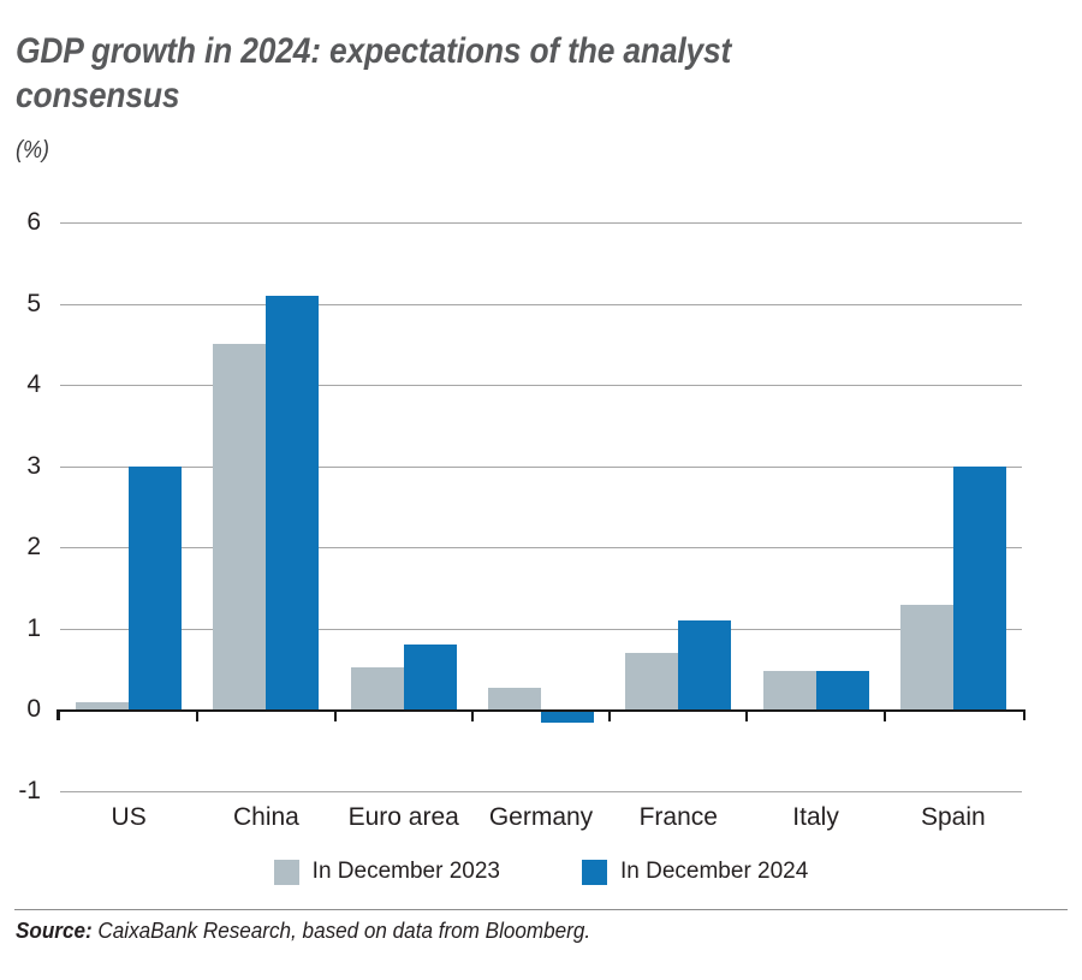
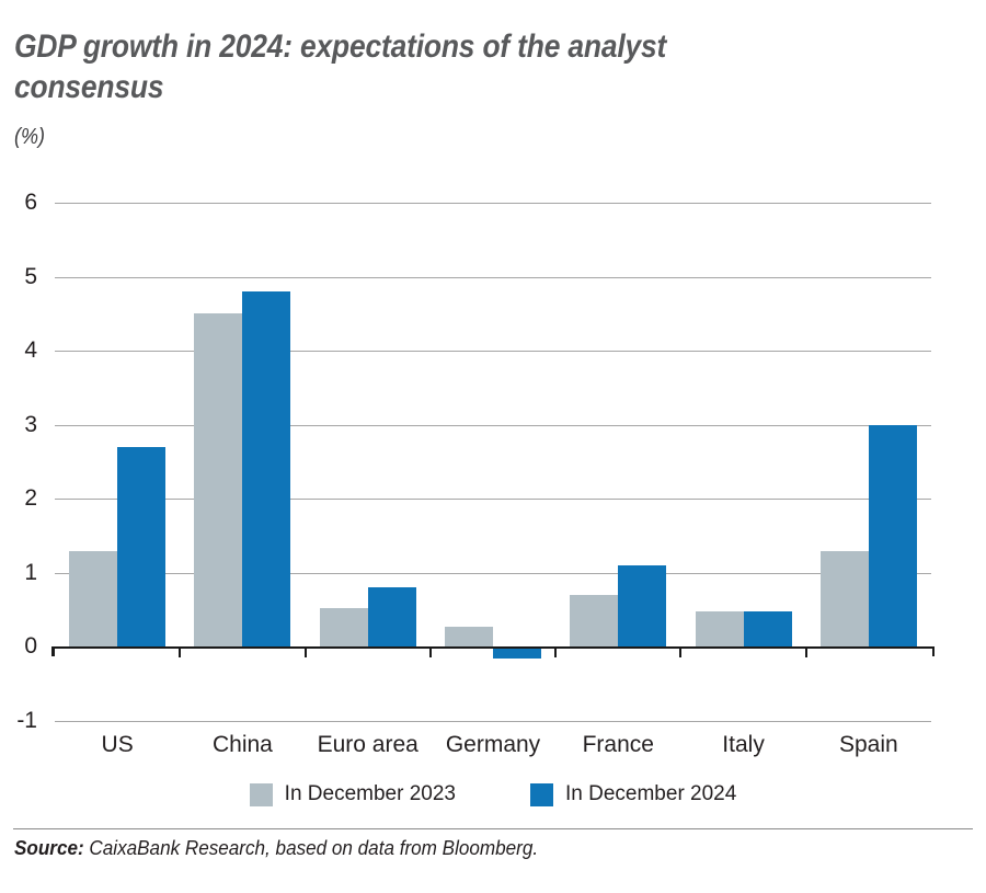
In December 2023/US: 0.1 -> 1.3
In December 2024/US: 3.0 -> 2.7
In December 2024/China: 5.1 -> 4.8
